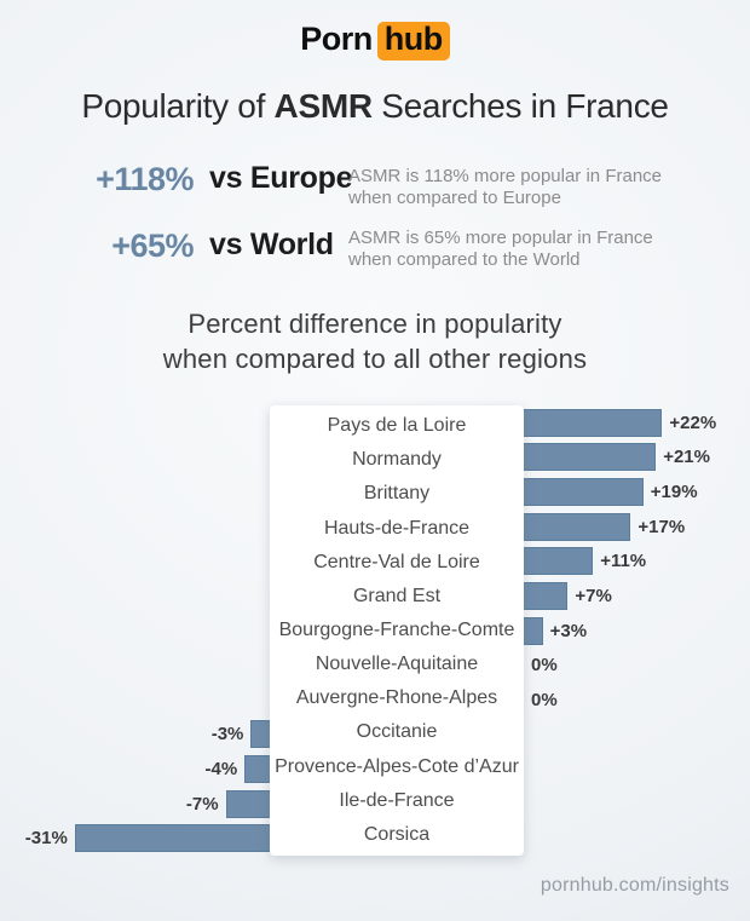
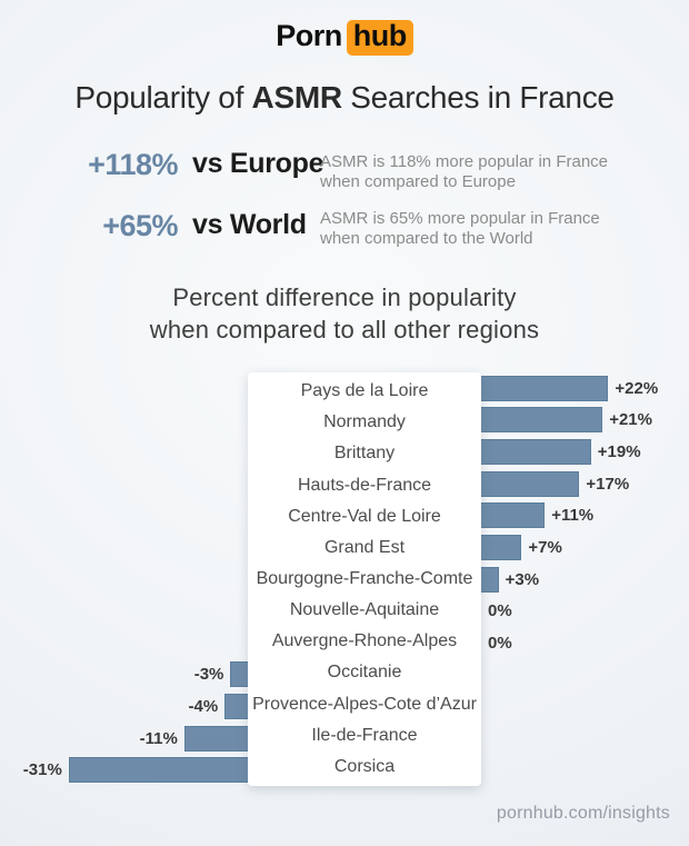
Ile-de-France: -7% -> -11%
